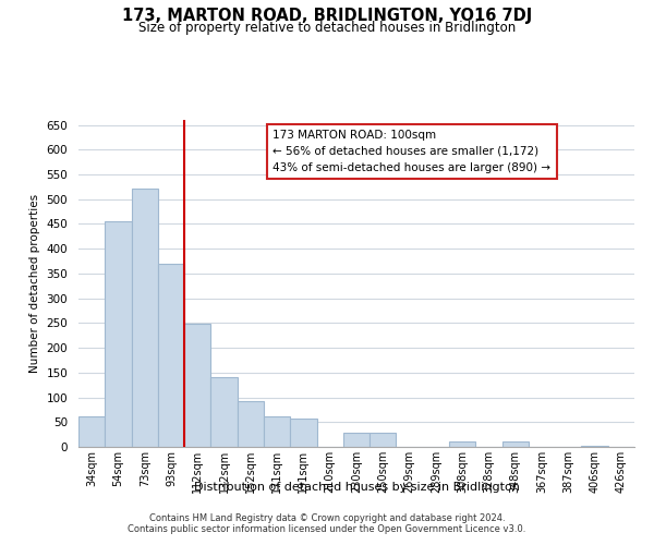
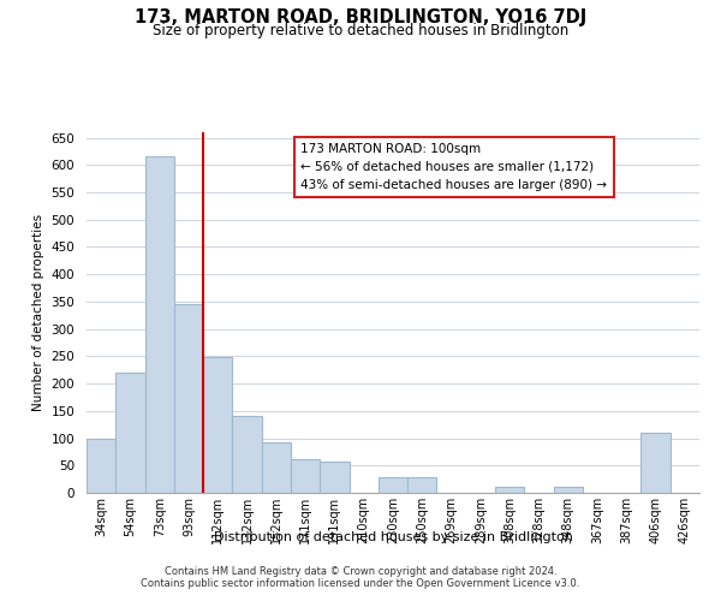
34sqm: 62 -> 100
54sqm: 455 -> 220
73sqm: 522 -> 615
93sqm: 370 -> 345
406sqm: 2 -> 110
